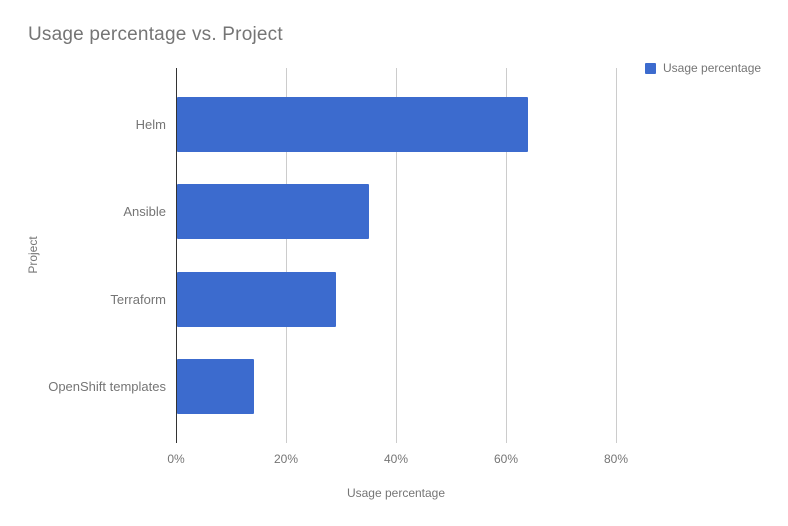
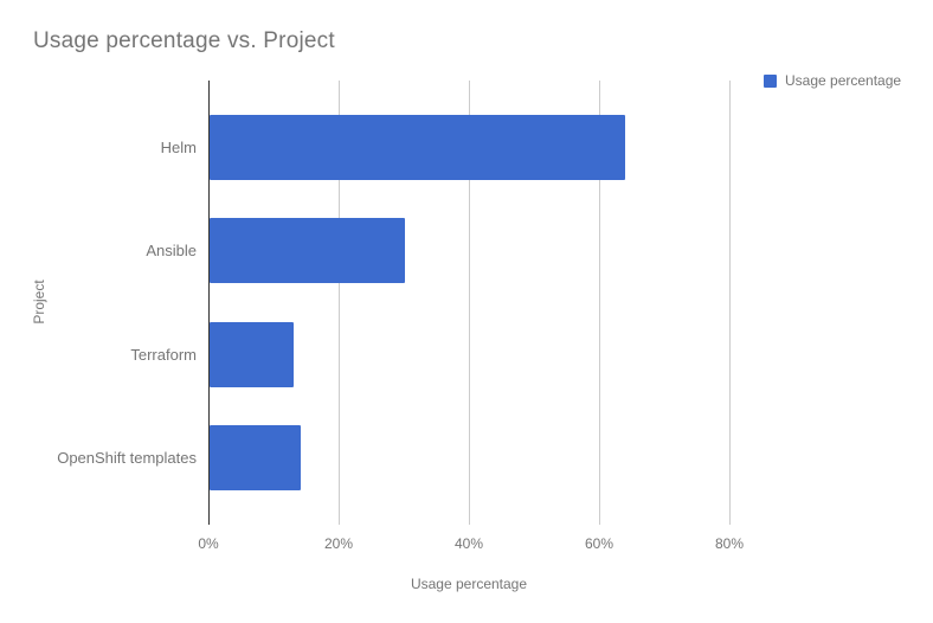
Ansible: 35% -> 30%
Terraform: 29% -> 13%
